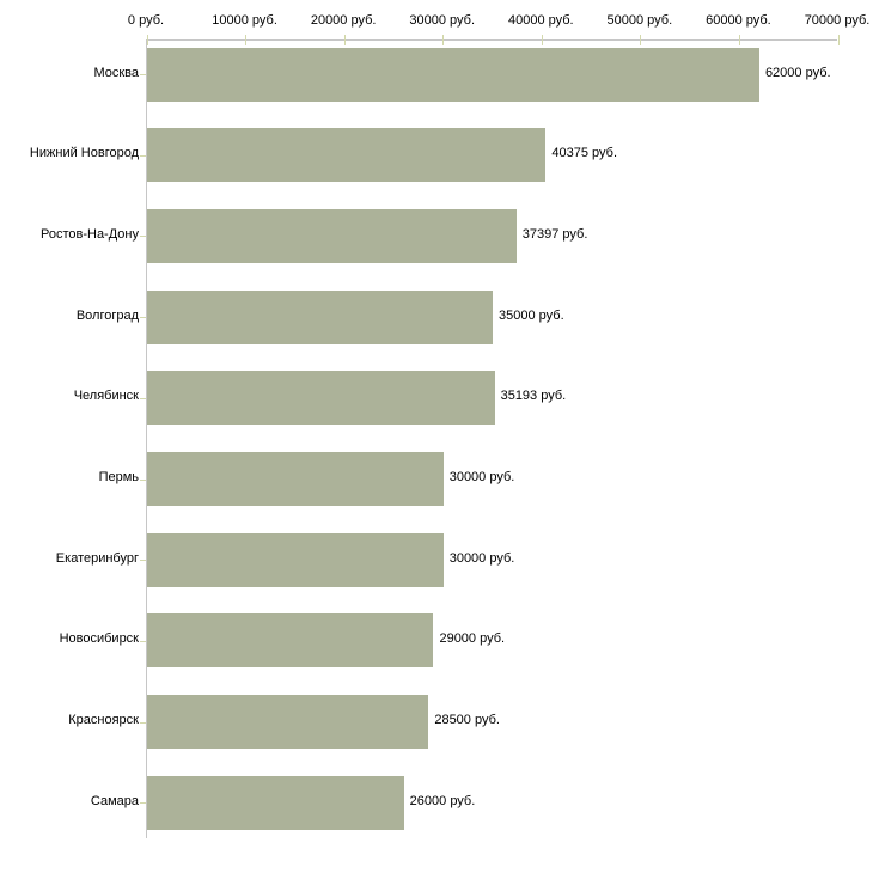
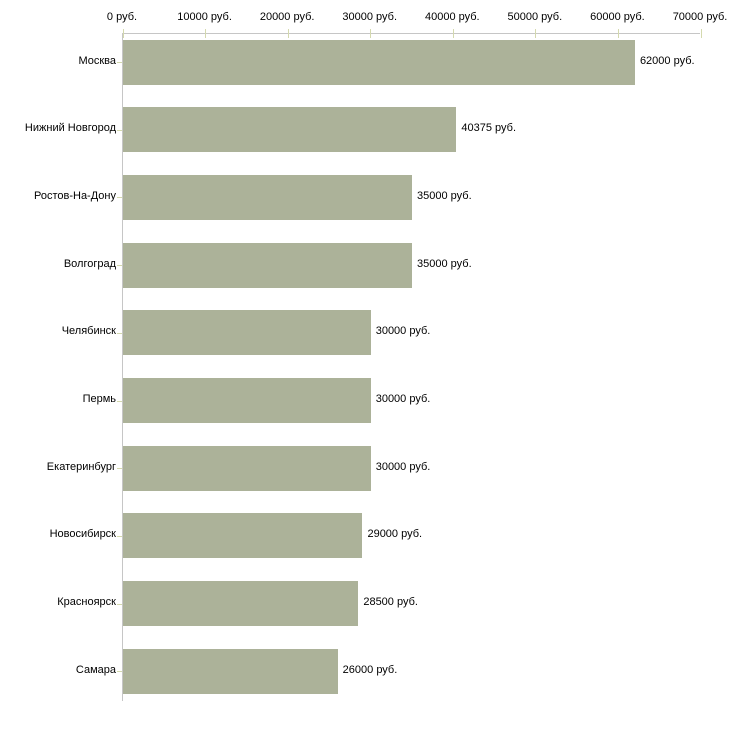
Ростов-На-Дону: 37397 -> 35000
Челябинск: 35193 -> 30000
